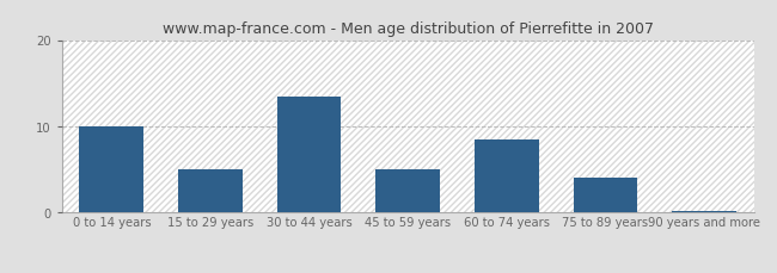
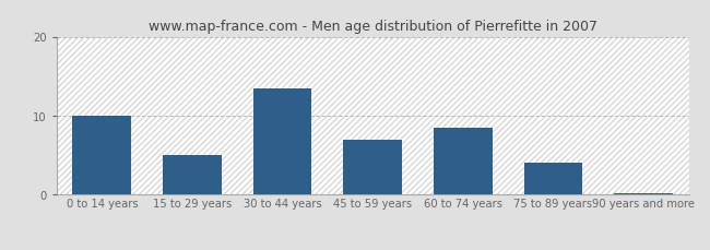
45 to 59 years: 5.0 -> 7.0
